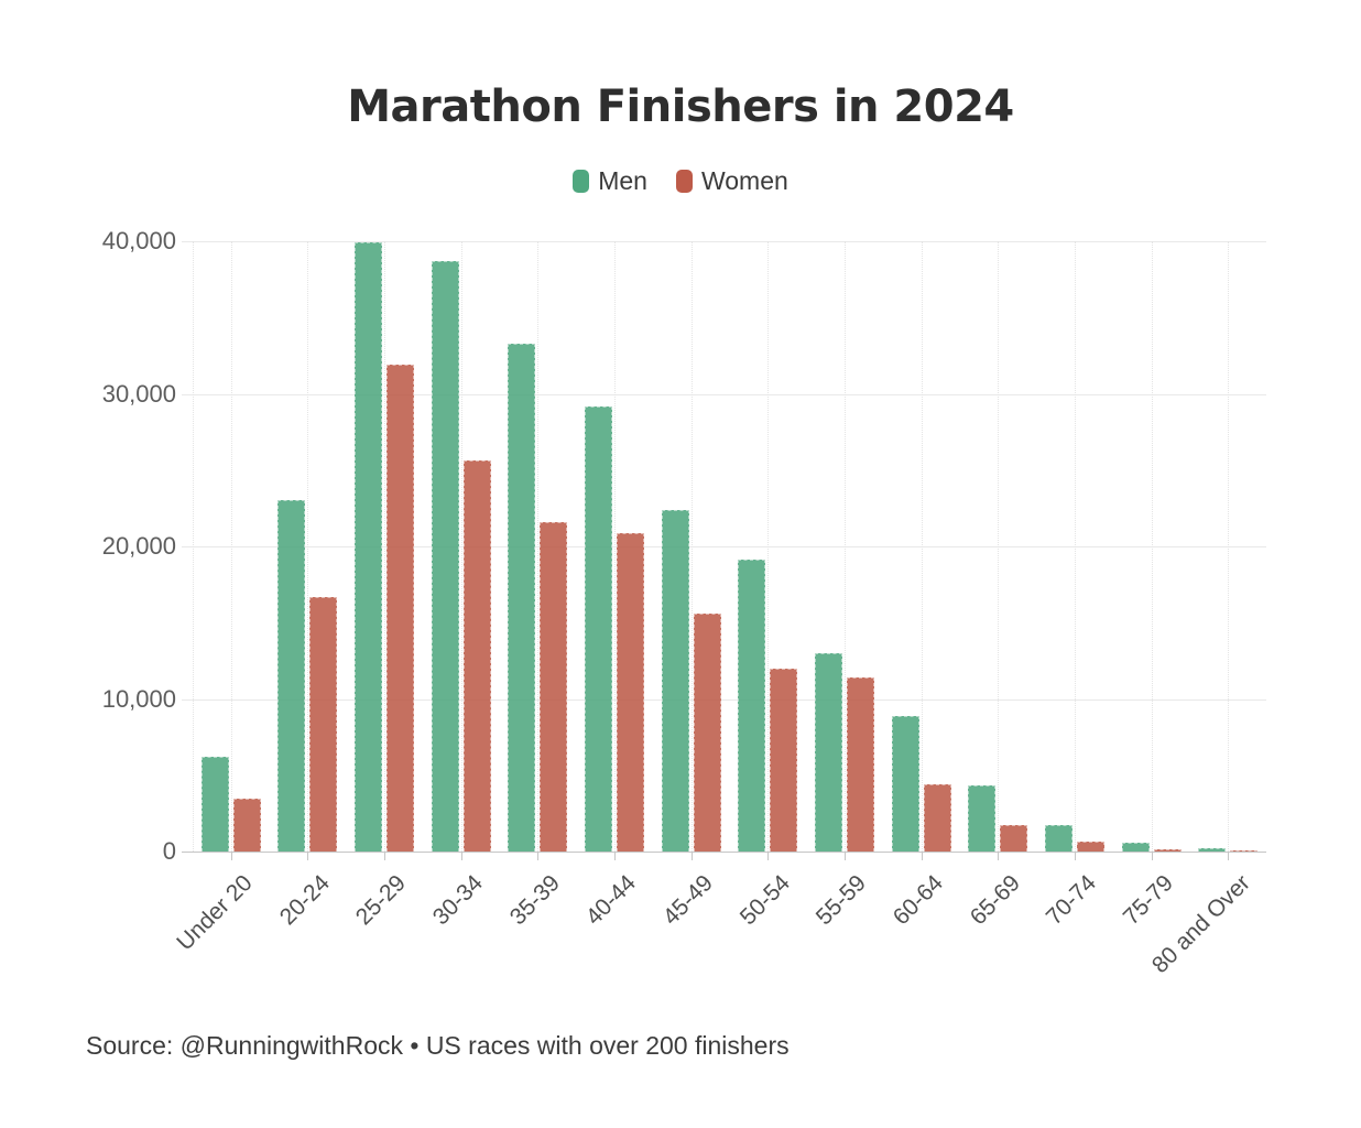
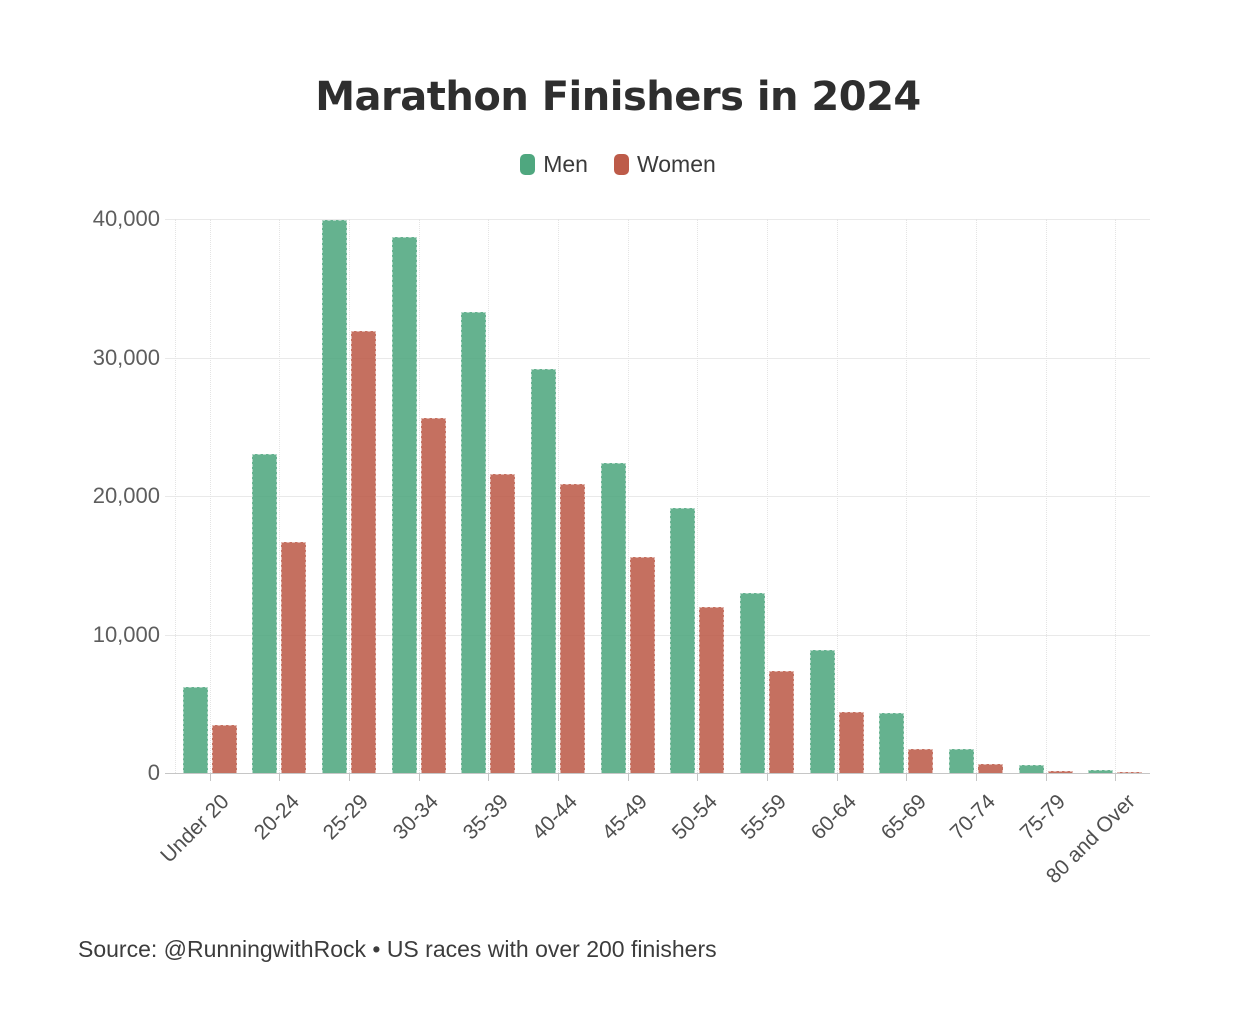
Women/55-59: 11400 -> 7400
